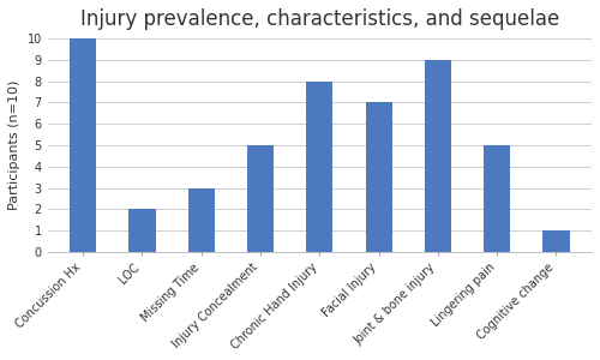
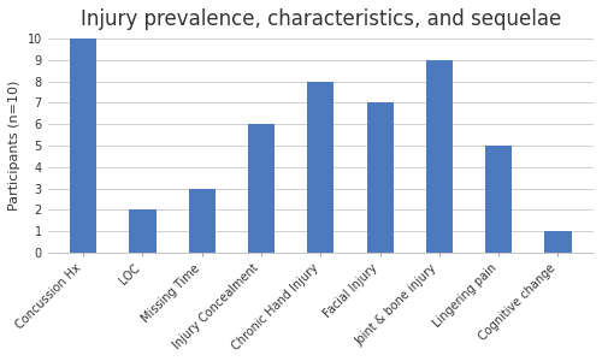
Injury Concealment: 5 -> 6
